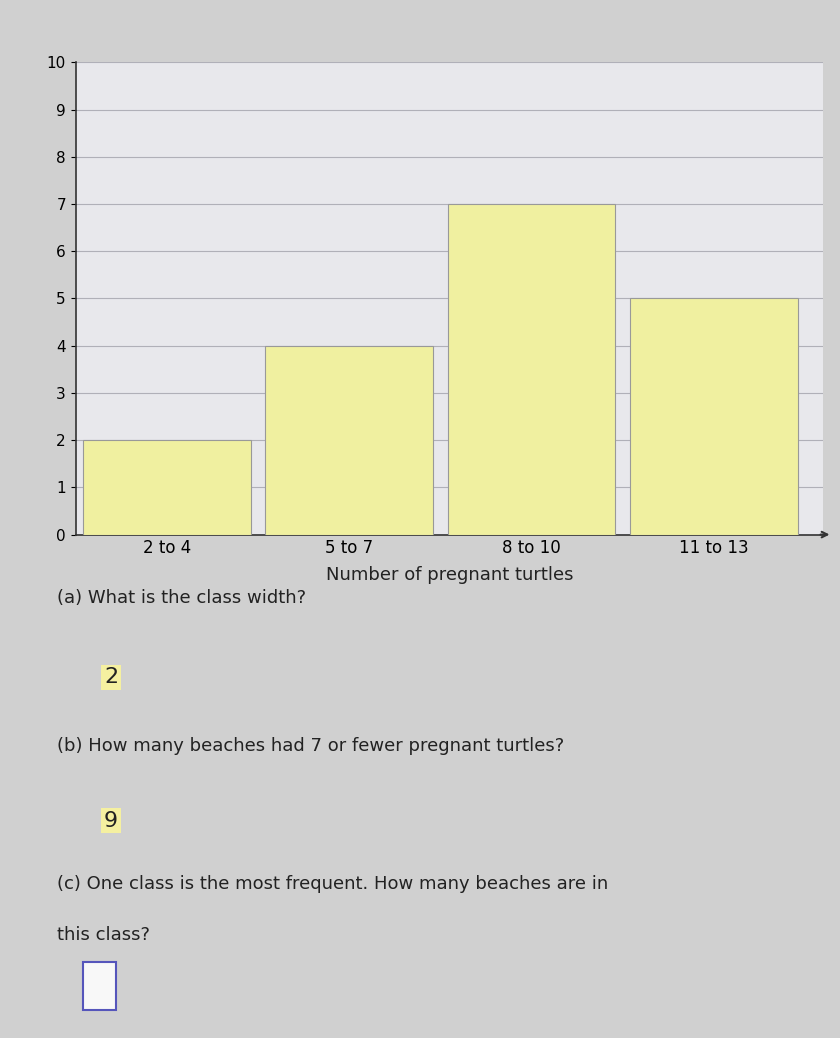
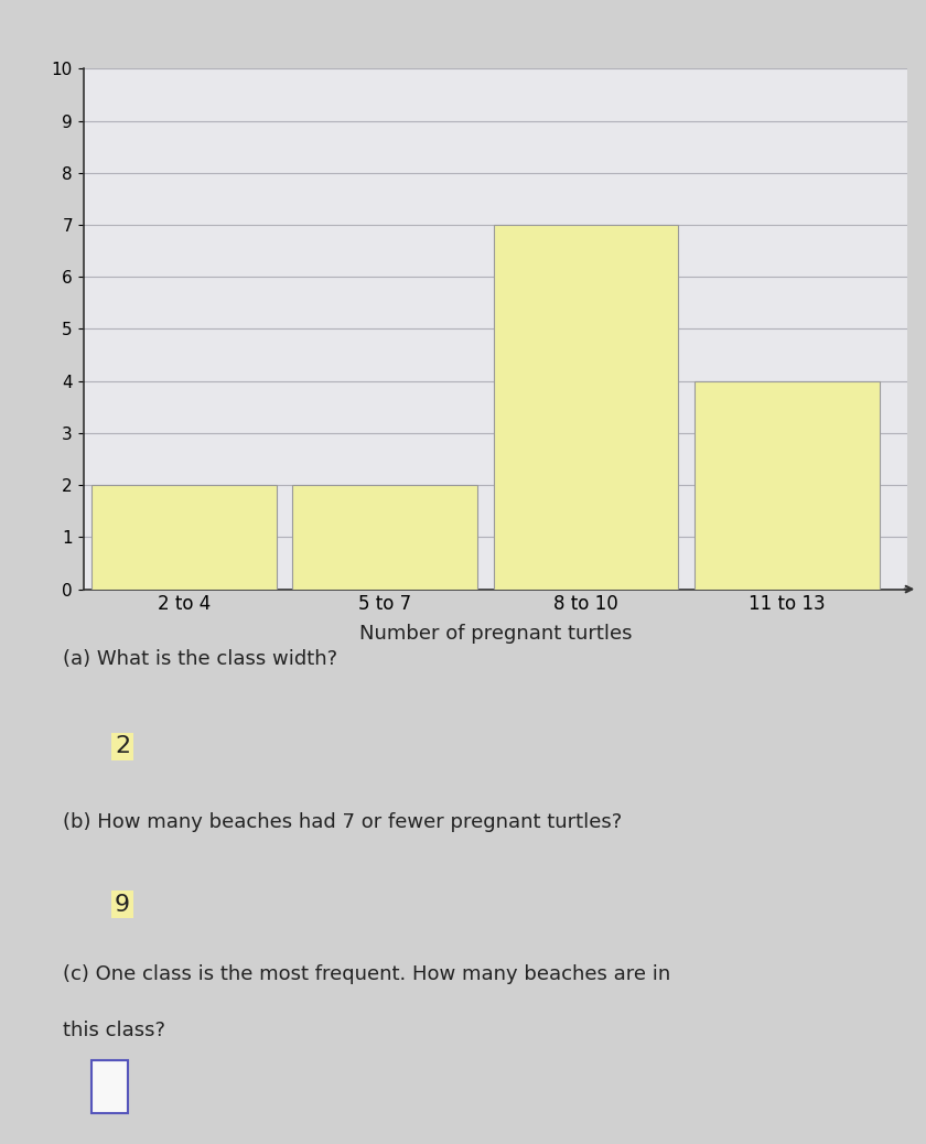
5 to 7: 4 -> 2
11 to 13: 5 -> 4
